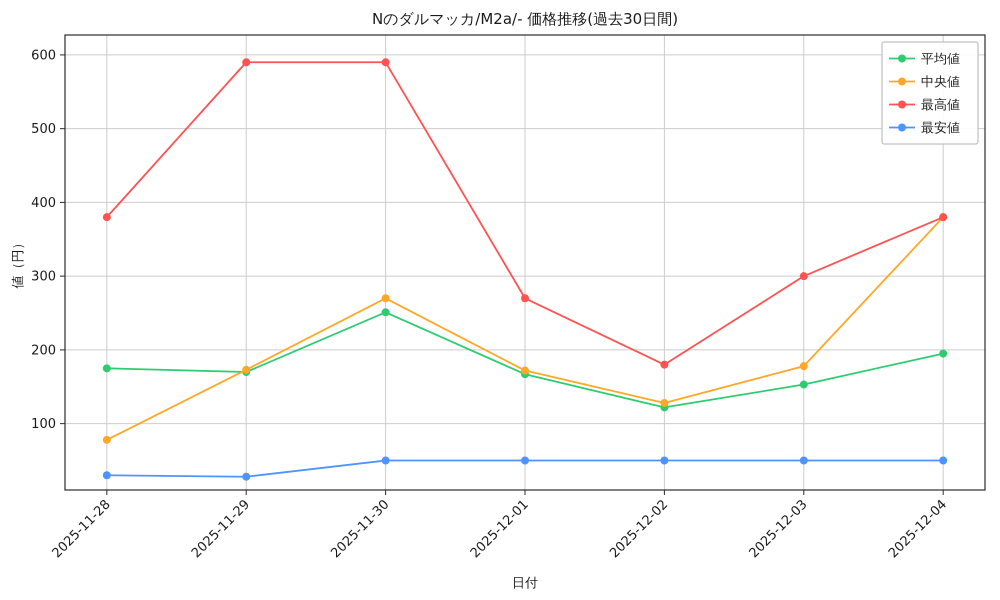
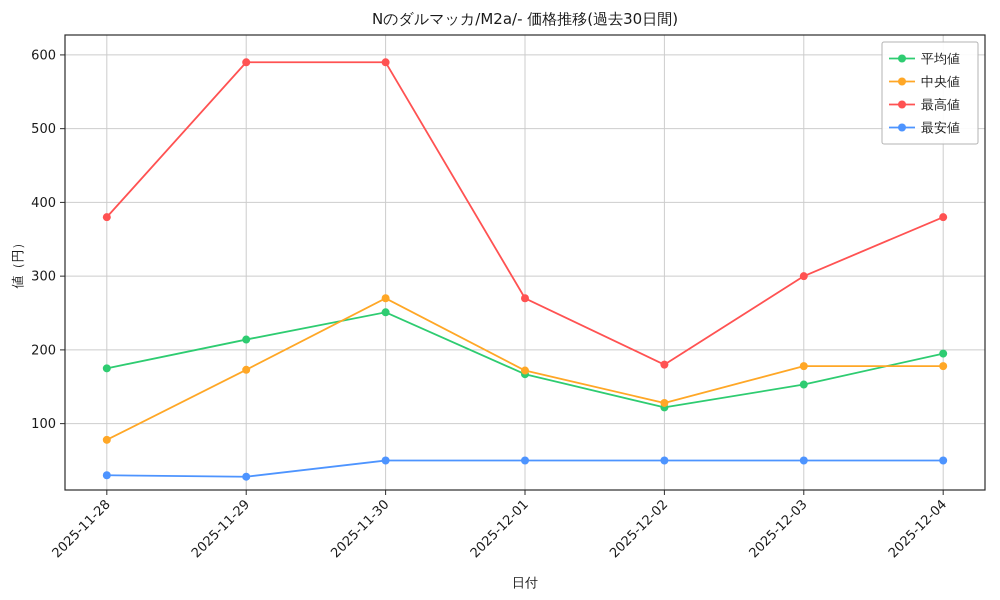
平均値/2025-11-29: 170 -> 210
中央値/2025-12-04: 380 -> 180
